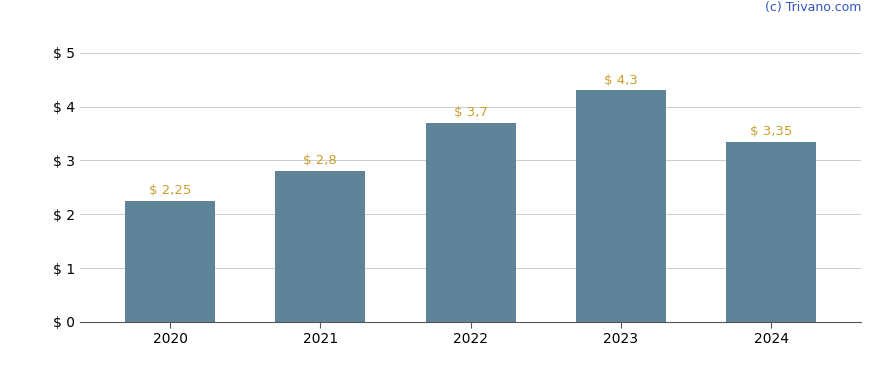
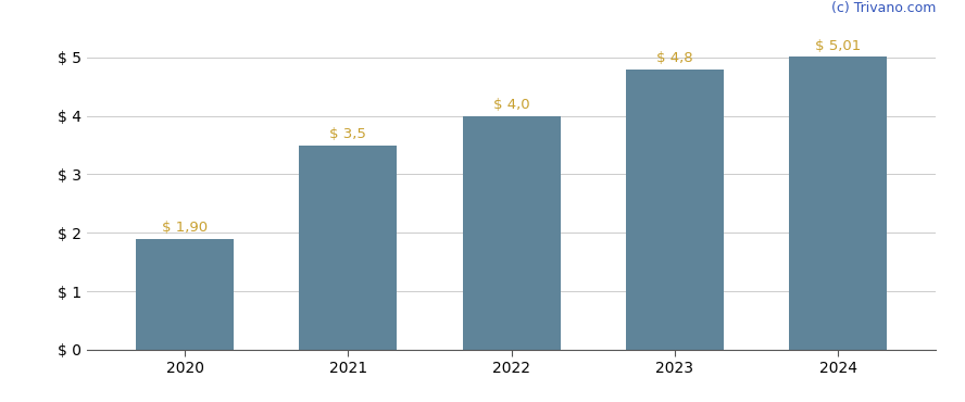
2020: 2,25 -> 1,90
2021: 2,8 -> 3,5
2022: 3,7 -> 4,0
2023: 4,3 -> 4,8
2024: 3,35 -> 5,01
